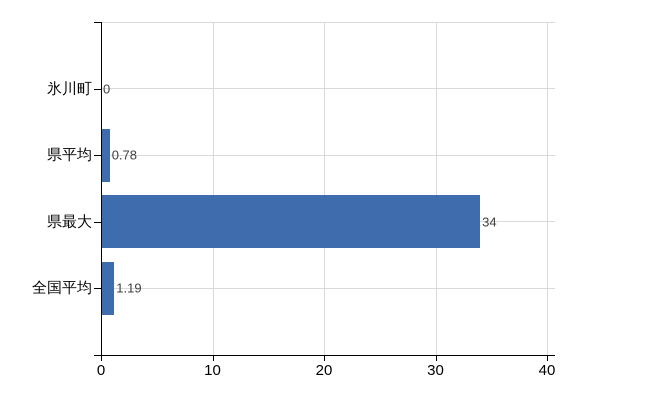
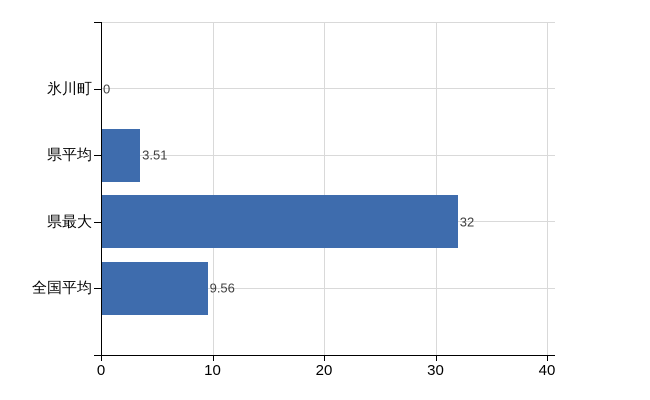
県平均: 0.78 -> 3.51
県最大: 34 -> 32
全国平均: 1.19 -> 9.56
